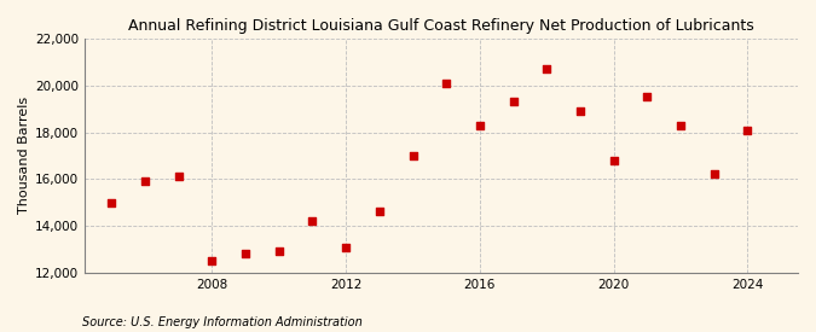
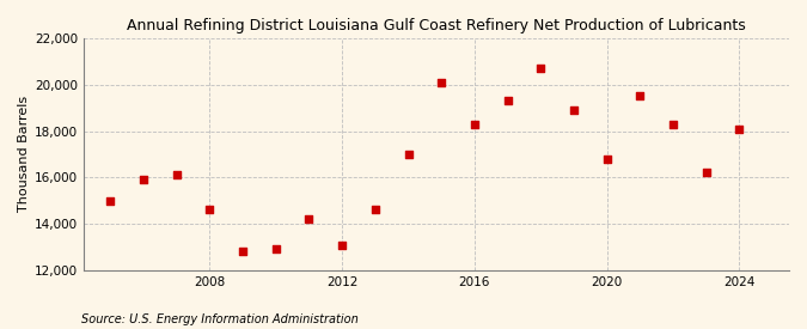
2008: 12,500 -> 14,600
